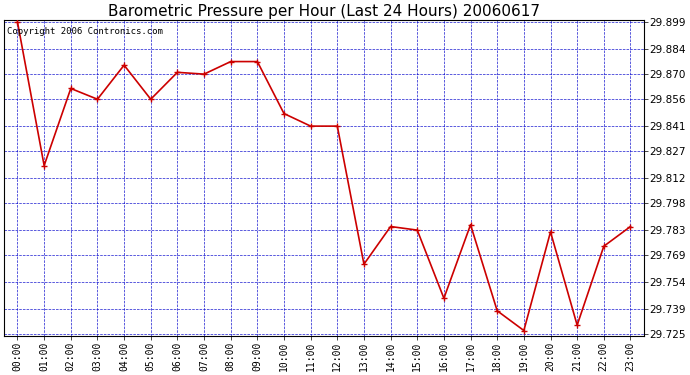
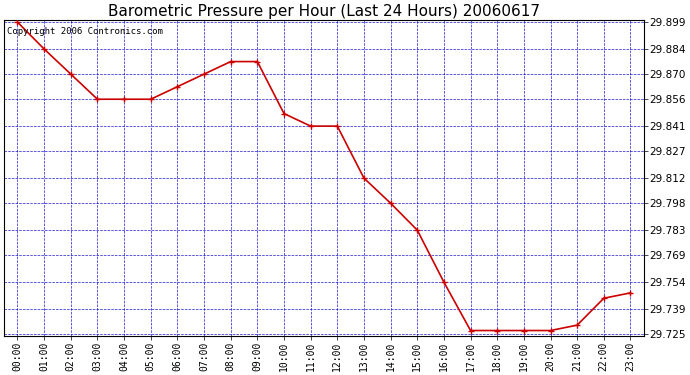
01:00: 29.819 -> 29.884
02:00: 29.862 -> 29.870
04:00: 29.875 -> 29.856
06:00: 29.871 -> 29.863
13:00: 29.764 -> 29.812
14:00: 29.785 -> 29.798
16:00: 29.745 -> 29.754
17:00: 29.786 -> 29.727
18:00: 29.738 -> 29.727
20:00: 29.782 -> 29.727
22:00: 29.774 -> 29.745
23:00: 29.785 -> 29.748
